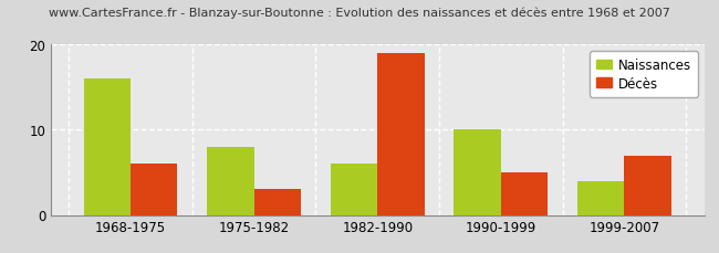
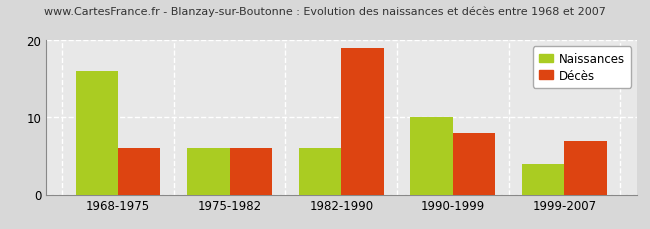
Naissances/1975-1982: 8 -> 6
Décès/1975-1982: 3 -> 6
Décès/1990-1999: 5 -> 8
